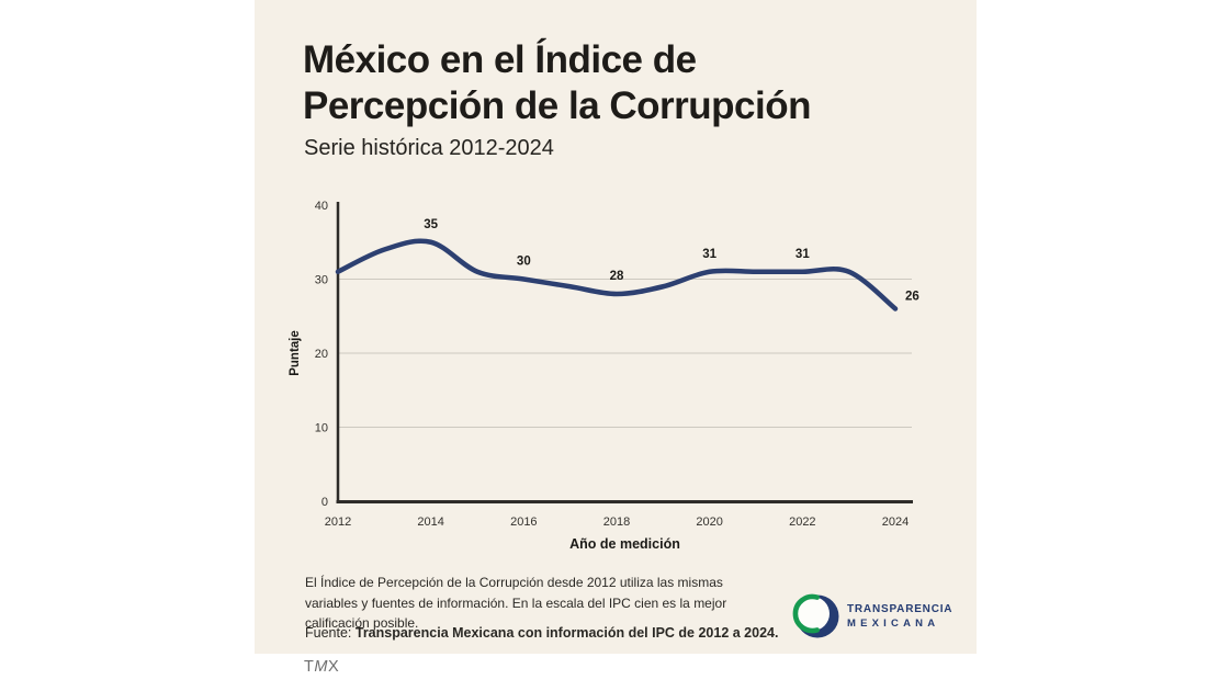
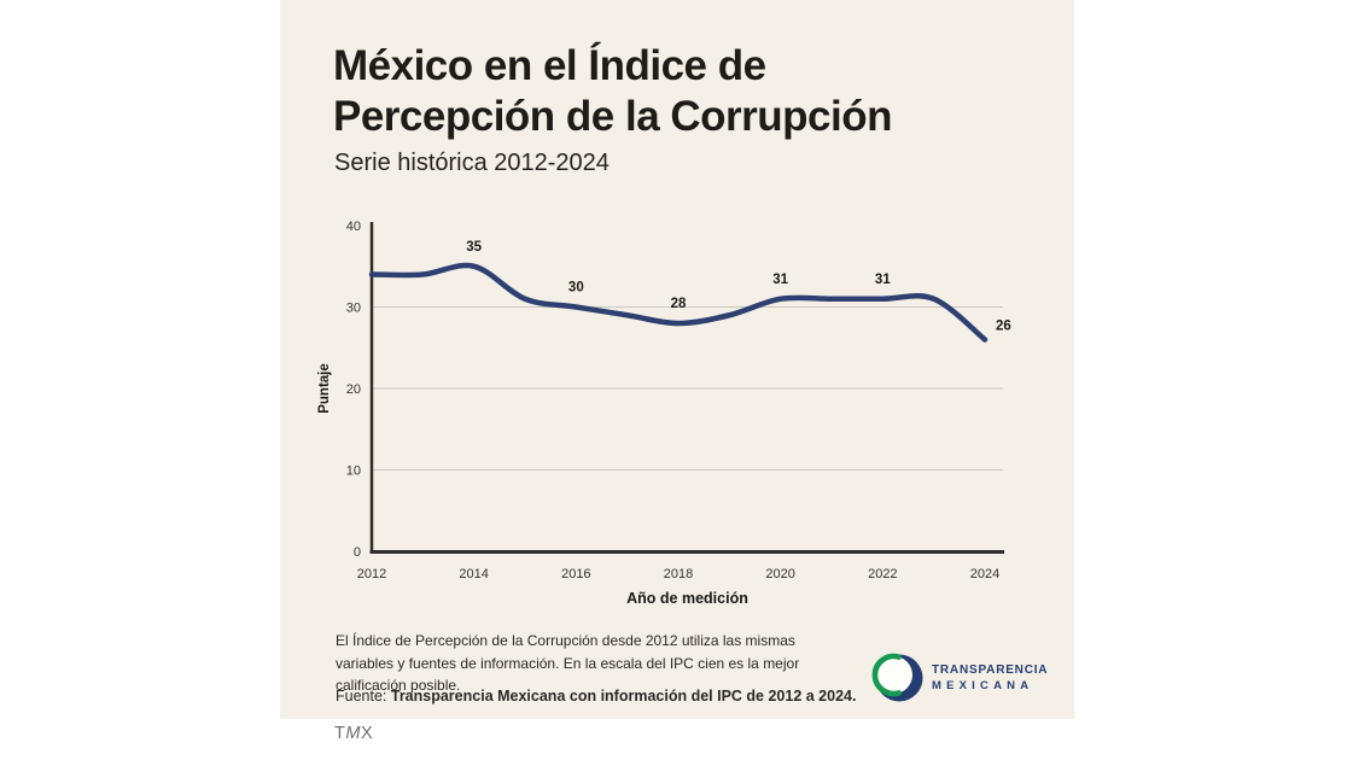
2012: 31 -> 34
